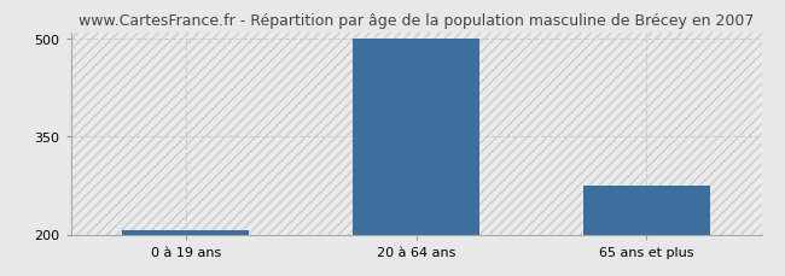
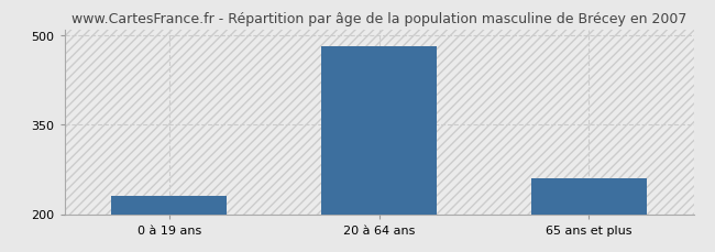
0 à 19 ans: 207 -> 230
20 à 64 ans: 500 -> 482
65 ans et plus: 275 -> 260
